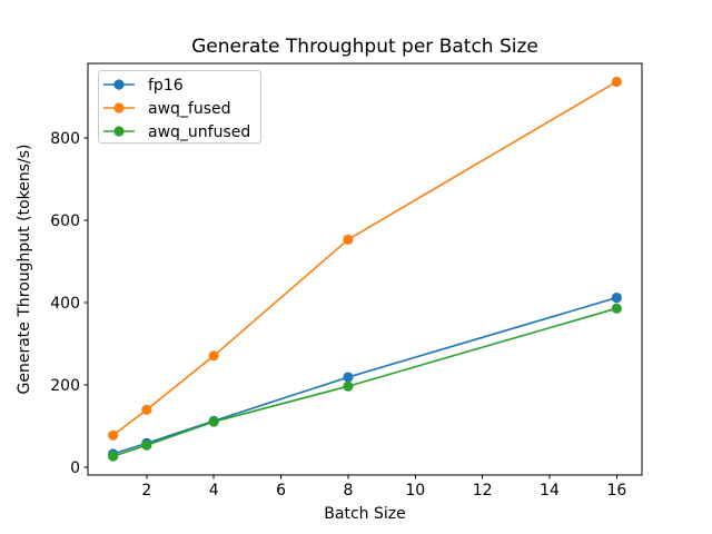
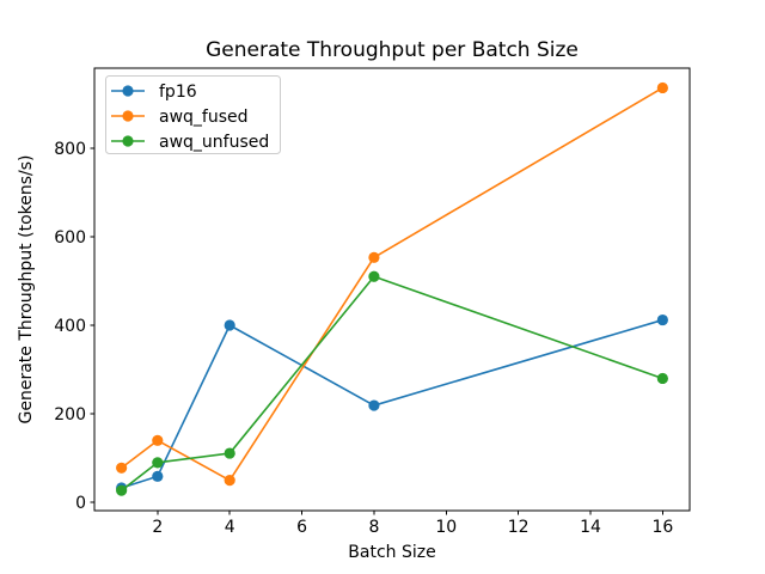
awq_unfused/2: 50 -> 90
fp16/4: 110 -> 400
awq_fused/4: 270 -> 50
awq_unfused/8: 200 -> 510
awq_unfused/16: 390 -> 280
